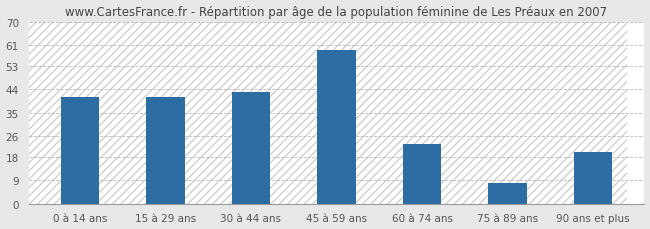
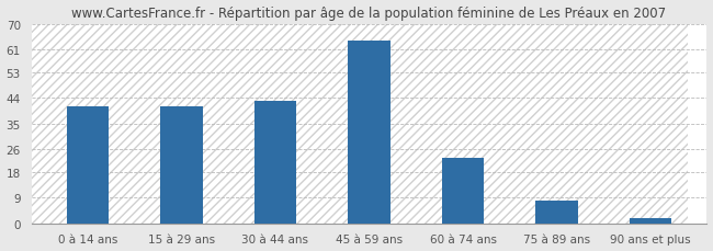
45 à 59 ans: 59 -> 64
90 ans et plus: 20 -> 2
